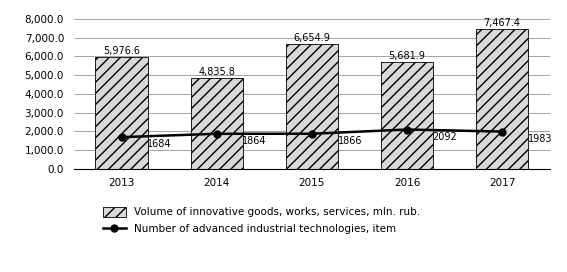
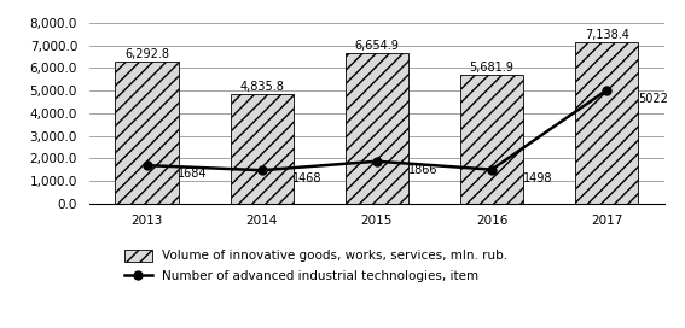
Volume of innovative goods, works, services, mln. rub./2013: 5,976.6 -> 6,292.8
Number of advanced industrial technologies, item/2014: 1864 -> 1468
Number of advanced industrial technologies, item/2016: 2092 -> 1498
Volume of innovative goods, works, services, mln. rub./2017: 7,467.4 -> 7,138.4
Number of advanced industrial technologies, item/2017: 1983 -> 5022
